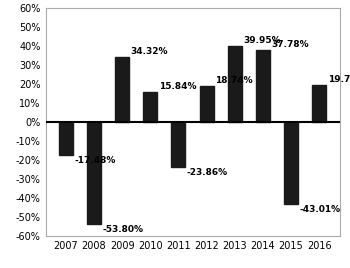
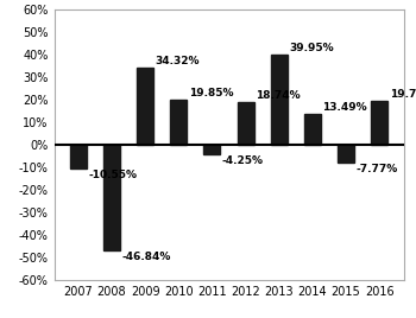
2007: -17.48% -> -10.55%
2008: -53.80% -> -46.84%
2010: 15.84% -> 19.85%
2011: -23.86% -> -4.25%
2014: 37.78% -> 13.49%
2015: -43.01% -> -7.77%
